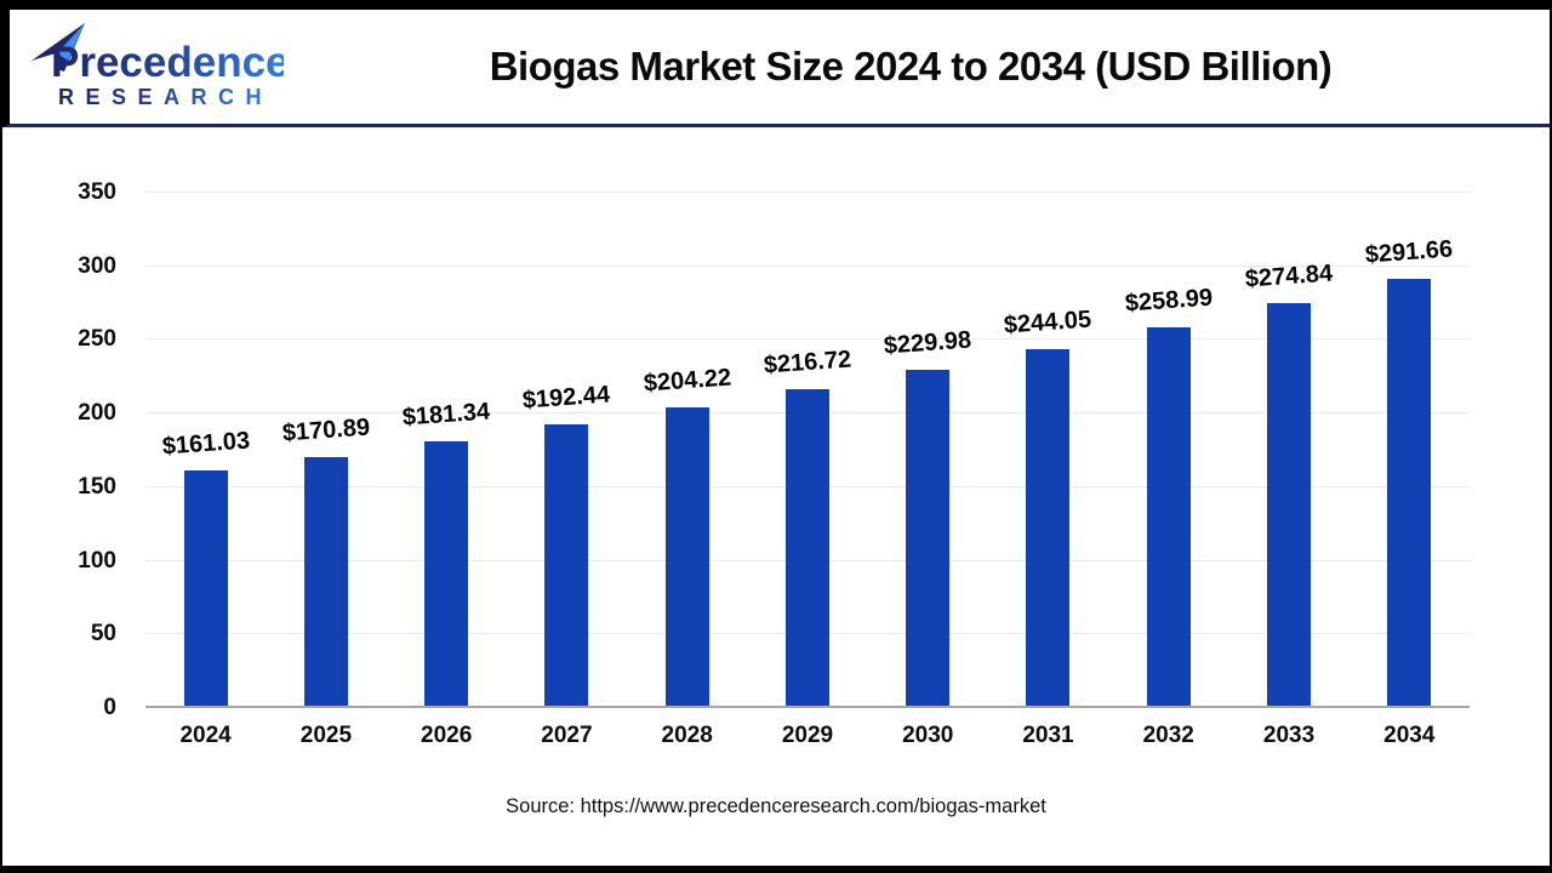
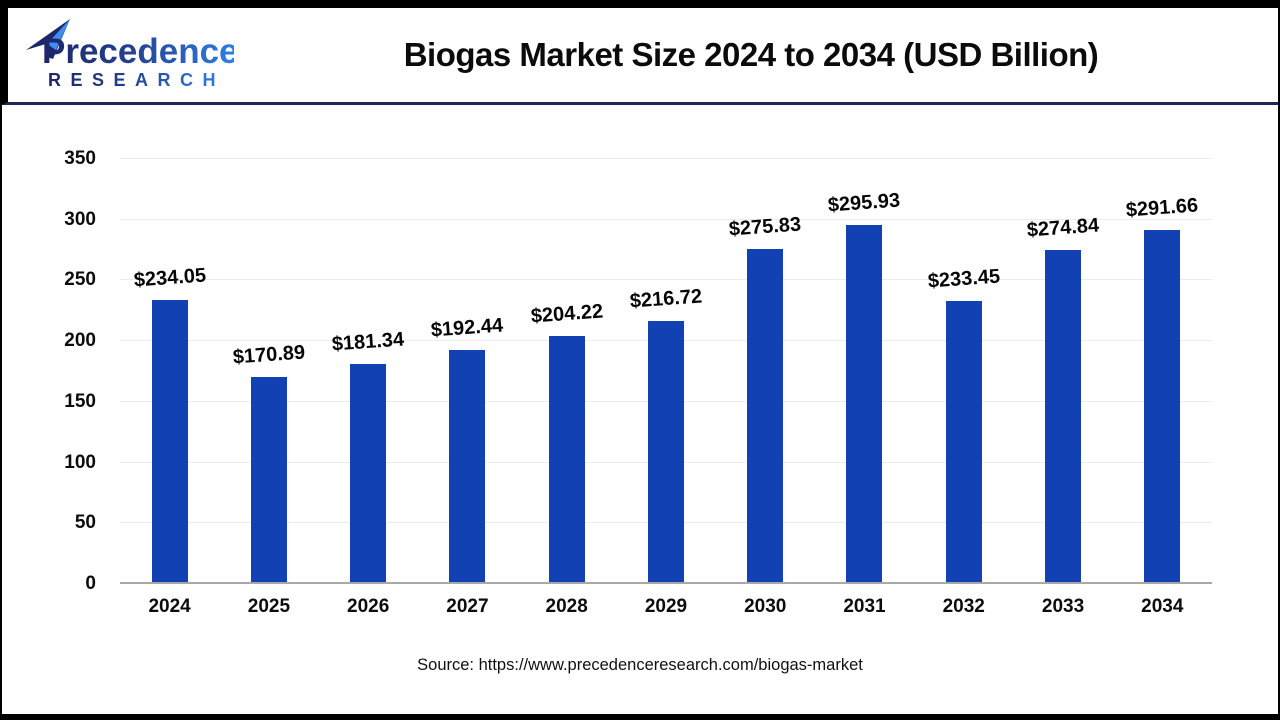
2024: $161.03 -> $234.05
2030: $229.98 -> $275.83
2031: $244.05 -> $295.93
2032: $258.99 -> $233.45
